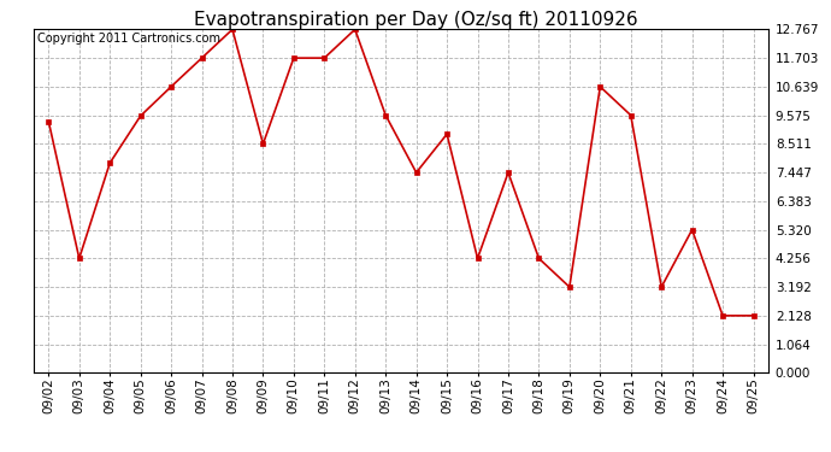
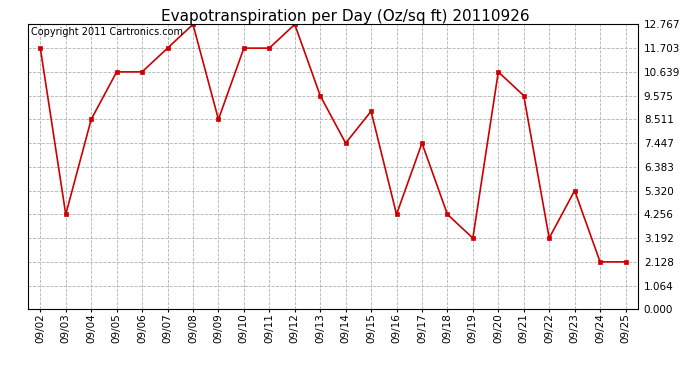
09/02: 9.35 -> 11.70
09/04: 7.80 -> 8.51
09/05: 9.55 -> 10.64
